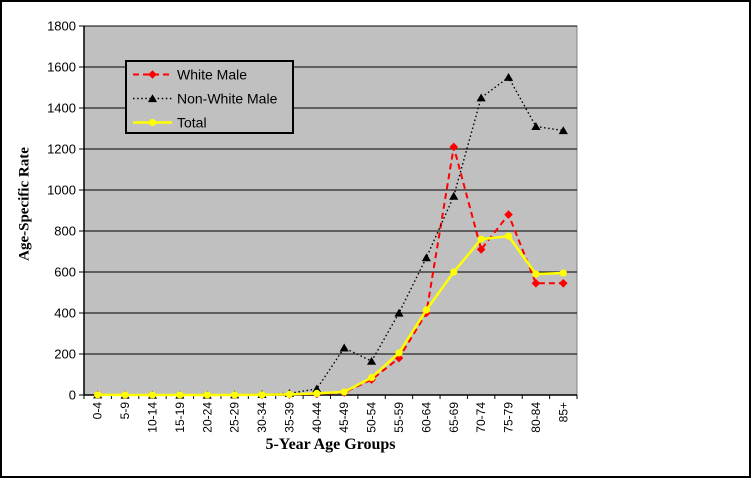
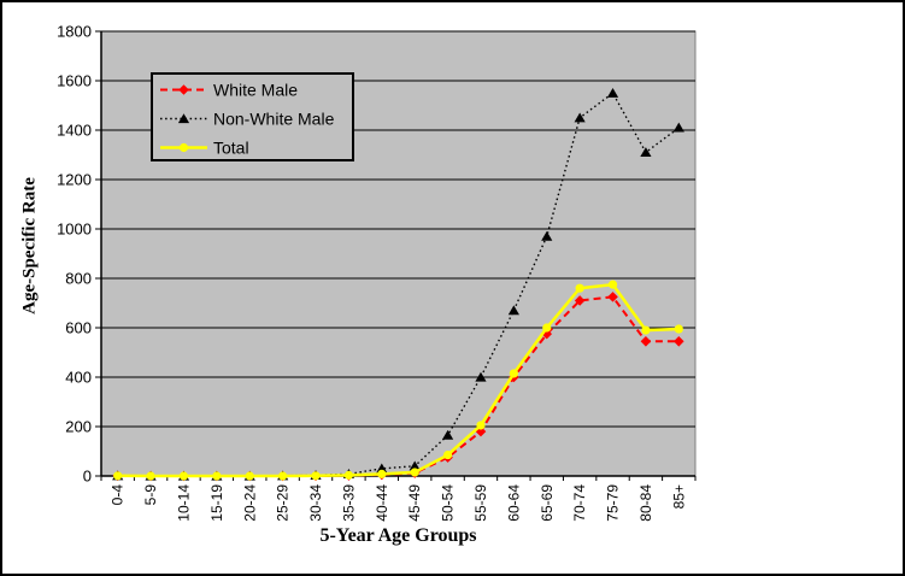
Non-White Male/45-49: 230 -> 40
White Male/65-69: 1210 -> 580
White Male/75-79: 880 -> 720
Non-White Male/85+: 1290 -> 1410
